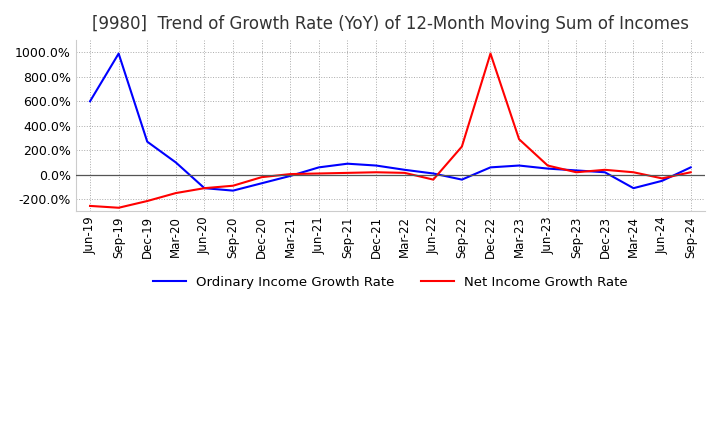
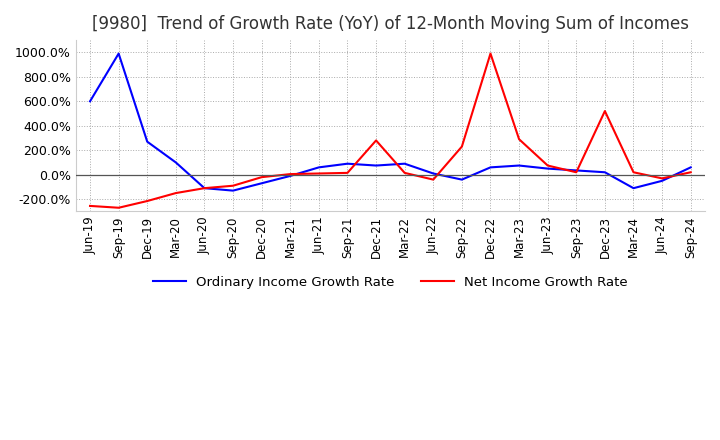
Net Income Growth Rate/Dec-21: 20% -> 280%
Ordinary Income Growth Rate/Mar-22: 40% -> 90%
Net Income Growth Rate/Dec-23: 40% -> 520%
